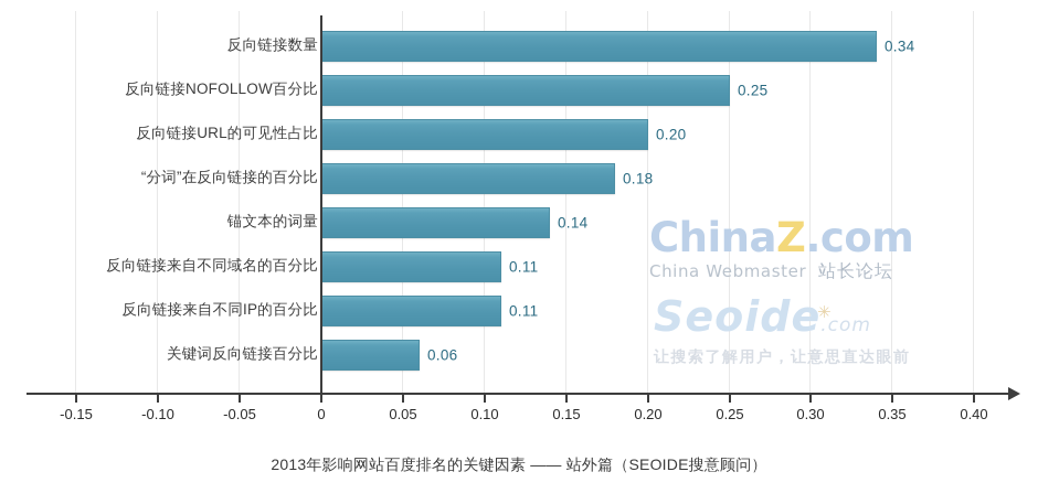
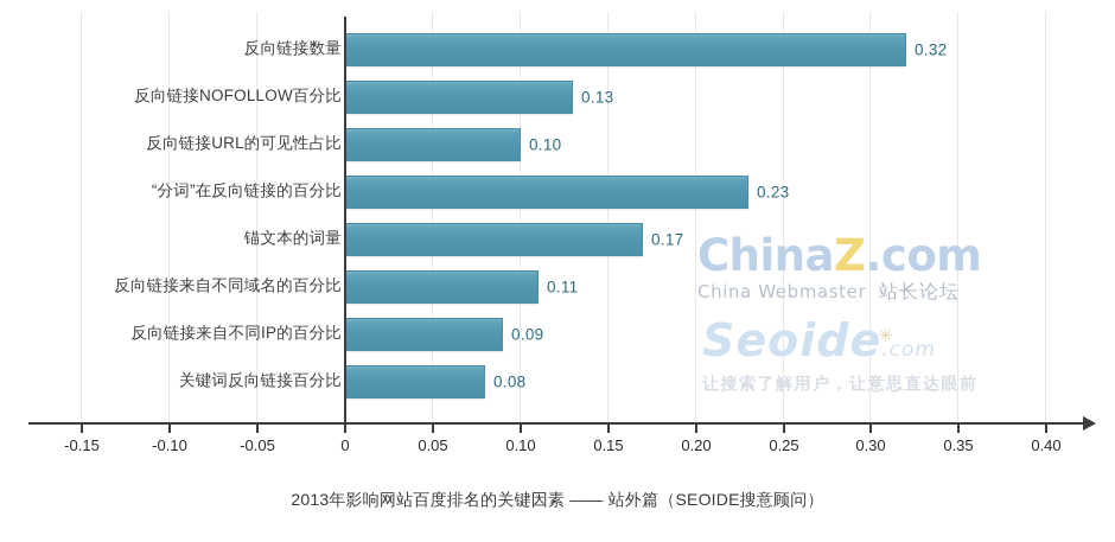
反向链接数量: 0.34 -> 0.32
反向链接NOFOLLOW百分比: 0.25 -> 0.13
反向链接URL的可见性占比: 0.20 -> 0.10
“分词”在反向链接的百分比: 0.18 -> 0.23
锚文本的词量: 0.14 -> 0.17
反向链接来自不同IP的百分比: 0.11 -> 0.09
关键词反向链接百分比: 0.06 -> 0.08
